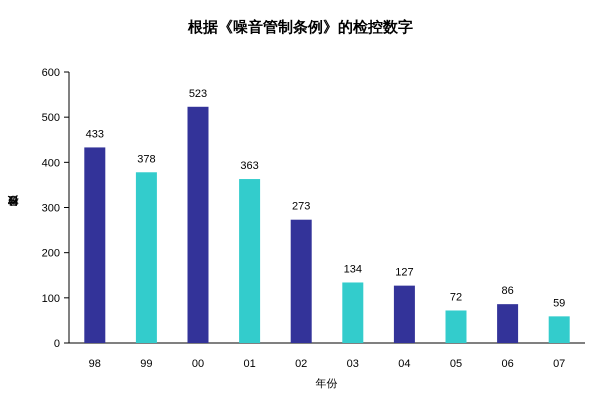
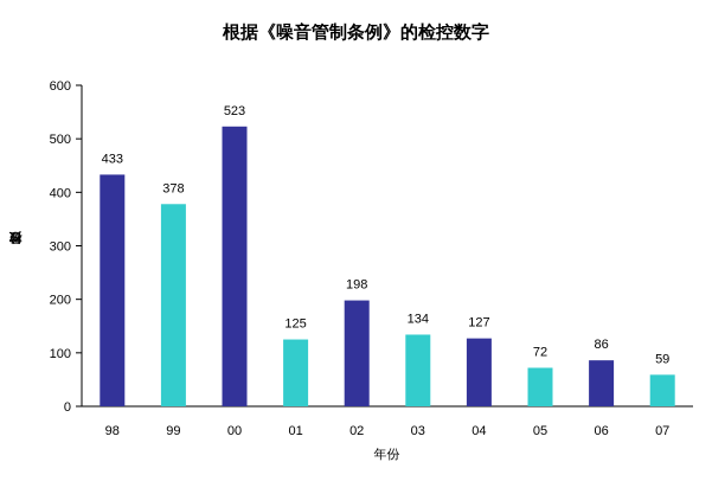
01: 363 -> 125
02: 273 -> 198
